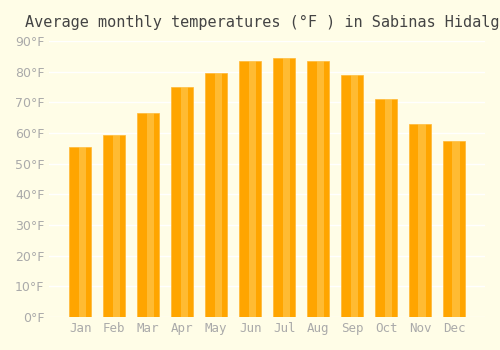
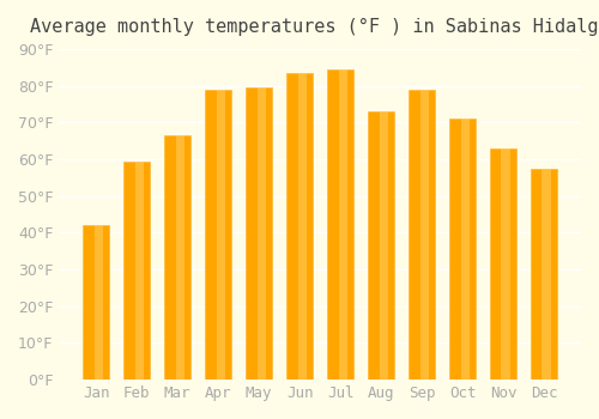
Jan: 55.5°F -> 42.0°F
Apr: 75.0°F -> 79.0°F
Aug: 83.5°F -> 73.0°F
